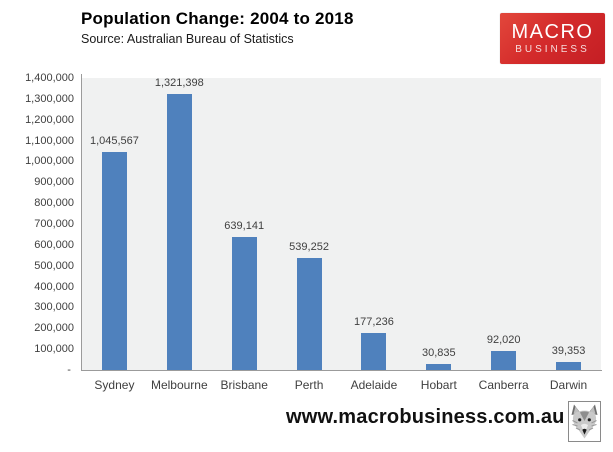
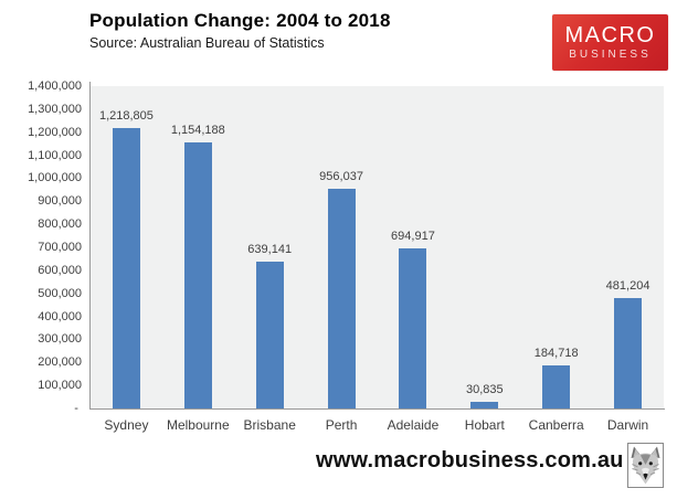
Sydney: 1,045,567 -> 1,218,805
Melbourne: 1,321,398 -> 1,154,188
Perth: 539,252 -> 956,037
Adelaide: 177,236 -> 694,917
Canberra: 92,020 -> 184,718
Darwin: 39,353 -> 481,204
